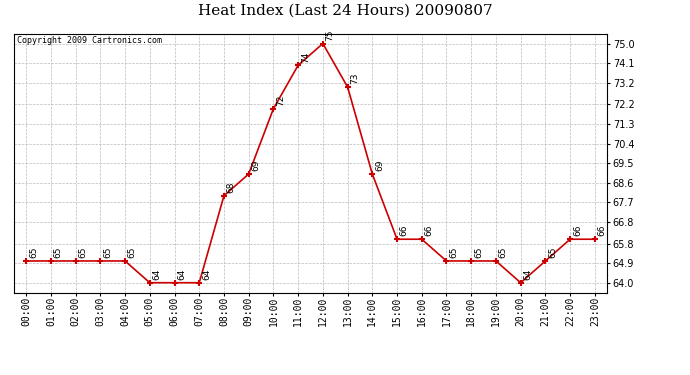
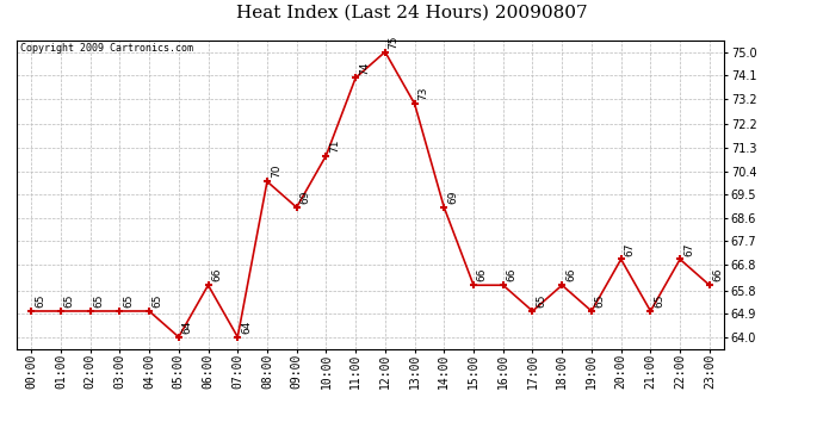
06:00: 64 -> 66
08:00: 68 -> 70
10:00: 72 -> 71
18:00: 65 -> 66
20:00: 64 -> 67
22:00: 66 -> 67
